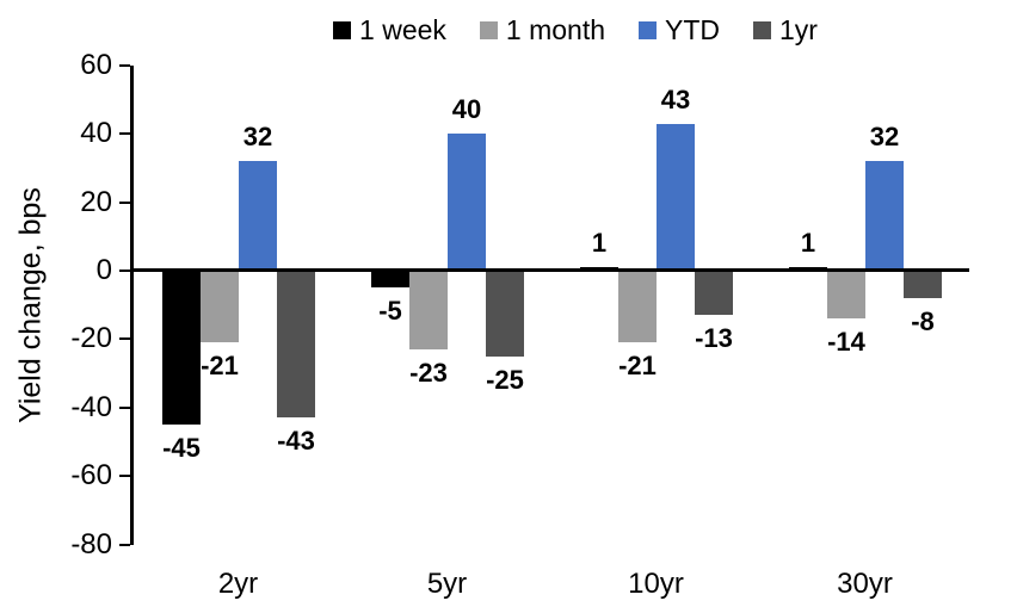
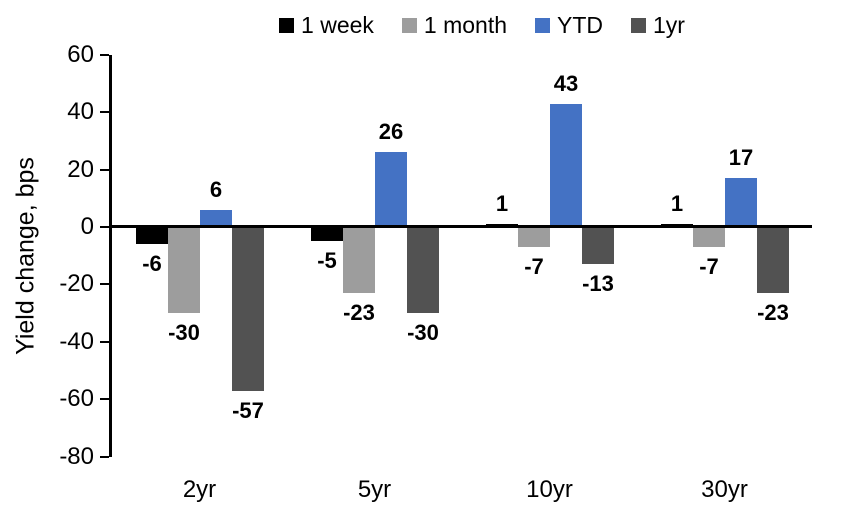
1 week/2yr: -45 -> -6
1 month/2yr: -21 -> -30
YTD/2yr: 32 -> 6
1yr/2yr: -43 -> -57
YTD/5yr: 40 -> 26
1yr/5yr: -25 -> -30
1 month/10yr: -21 -> -7
1 month/30yr: -14 -> -7
YTD/30yr: 32 -> 17
1yr/30yr: -8 -> -23
